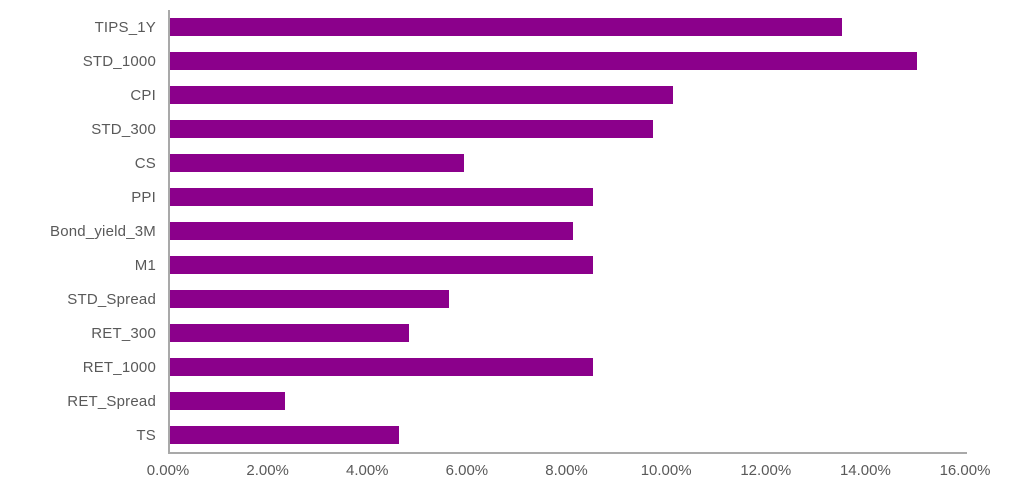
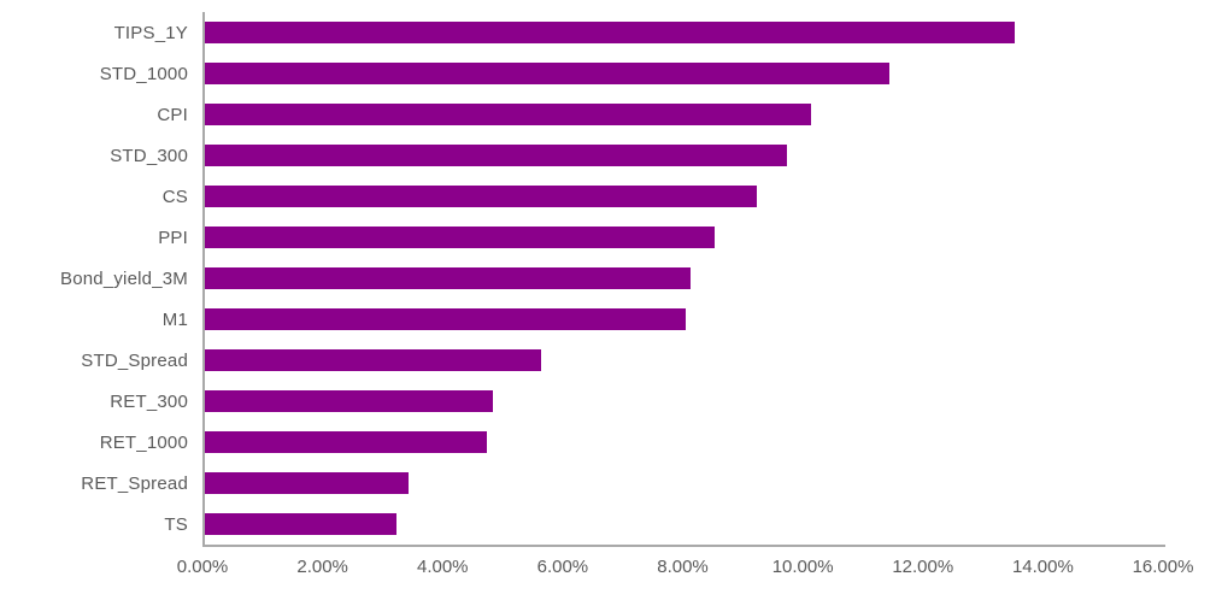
STD_1000: 15.0% -> 11.4%
CS: 5.9% -> 9.2%
M1: 8.5% -> 8.0%
RET_1000: 8.5% -> 4.7%
RET_Spread: 2.3% -> 3.4%
TS: 4.6% -> 3.2%
